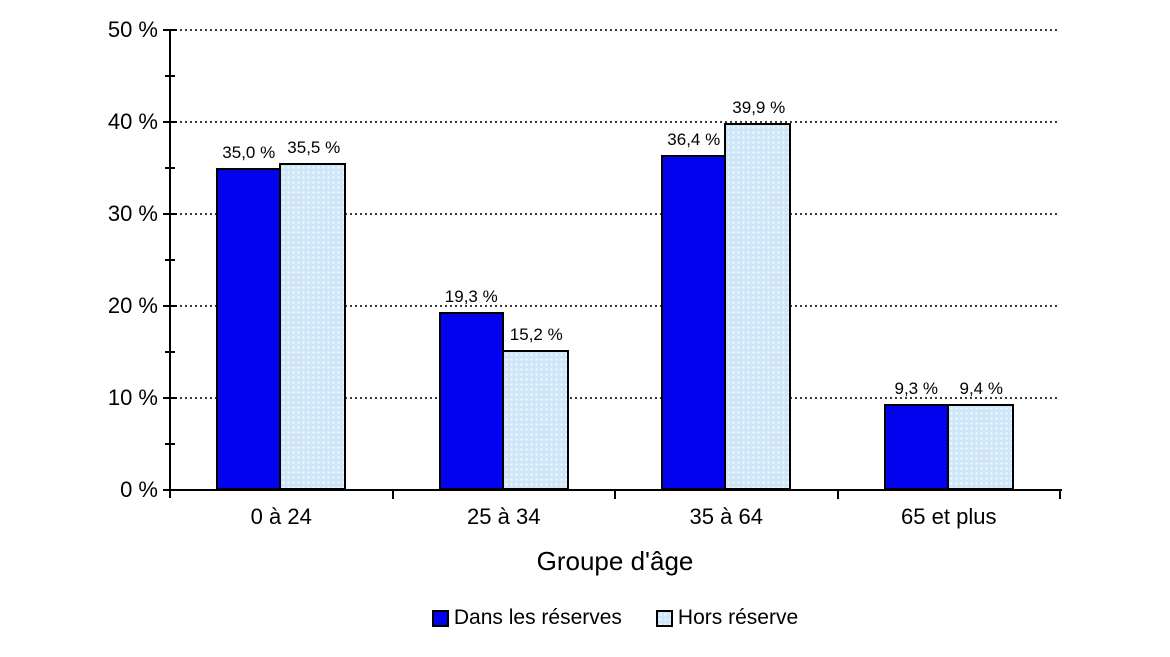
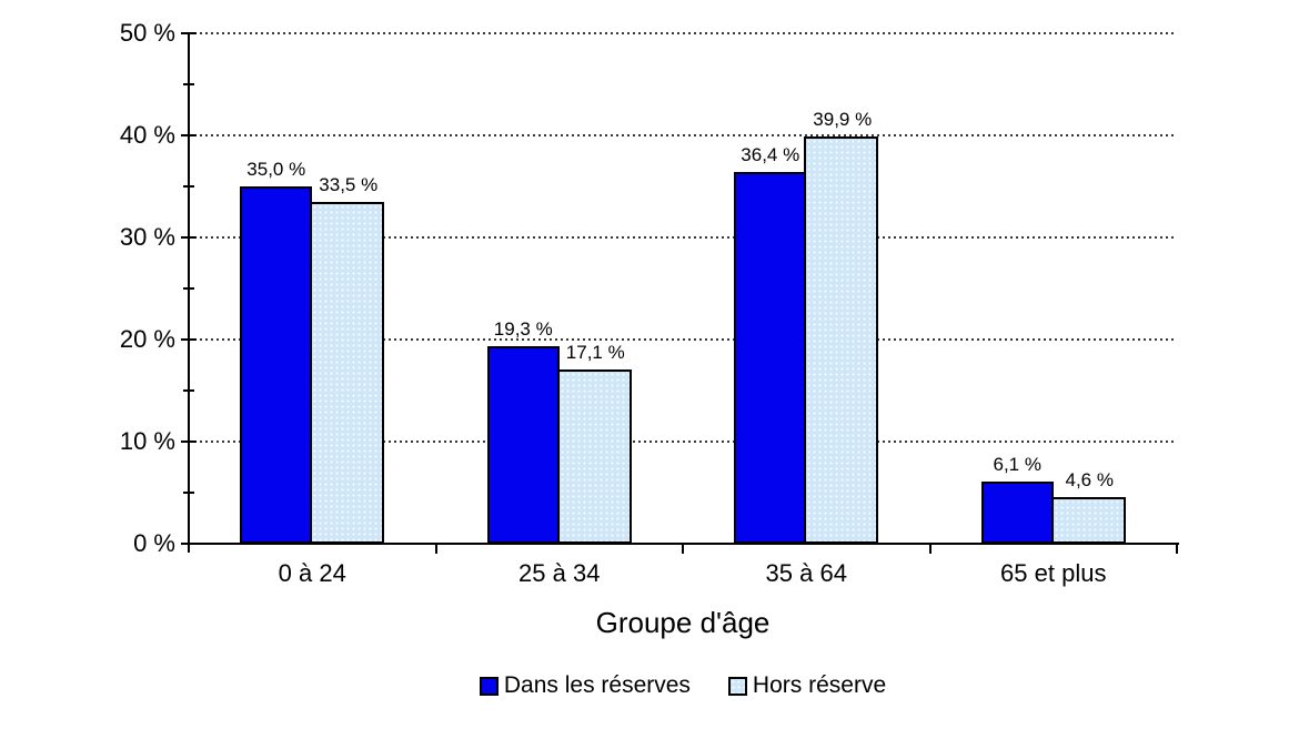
Hors réserve/0 à 24: 35,5 -> 33,5
Hors réserve/25 à 34: 15,2 -> 17,1
Dans les réserves/65 et plus: 9,3 -> 6,1
Hors réserve/65 et plus: 9,4 -> 4,6
